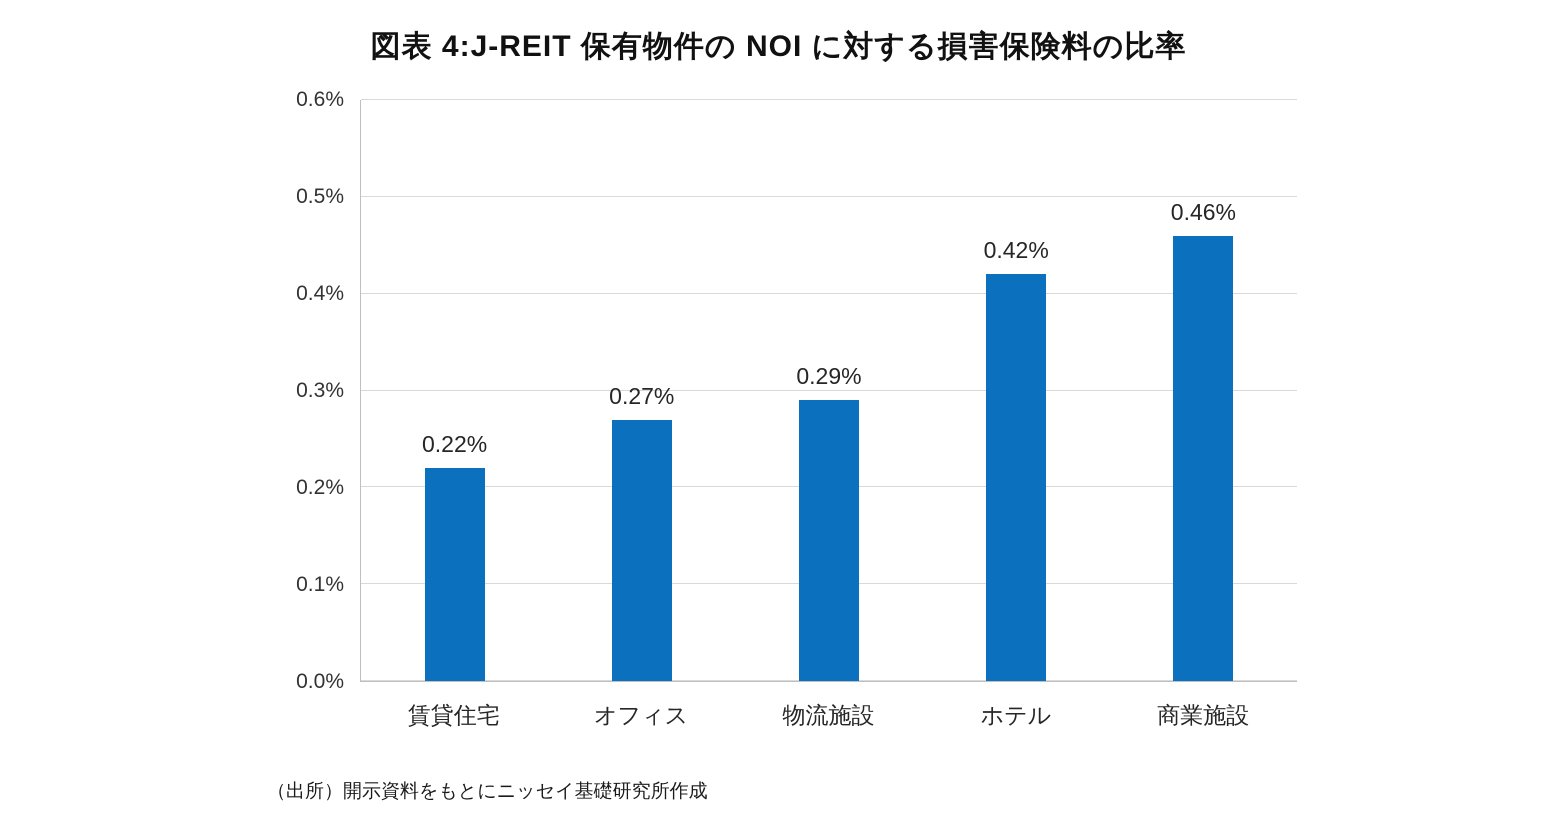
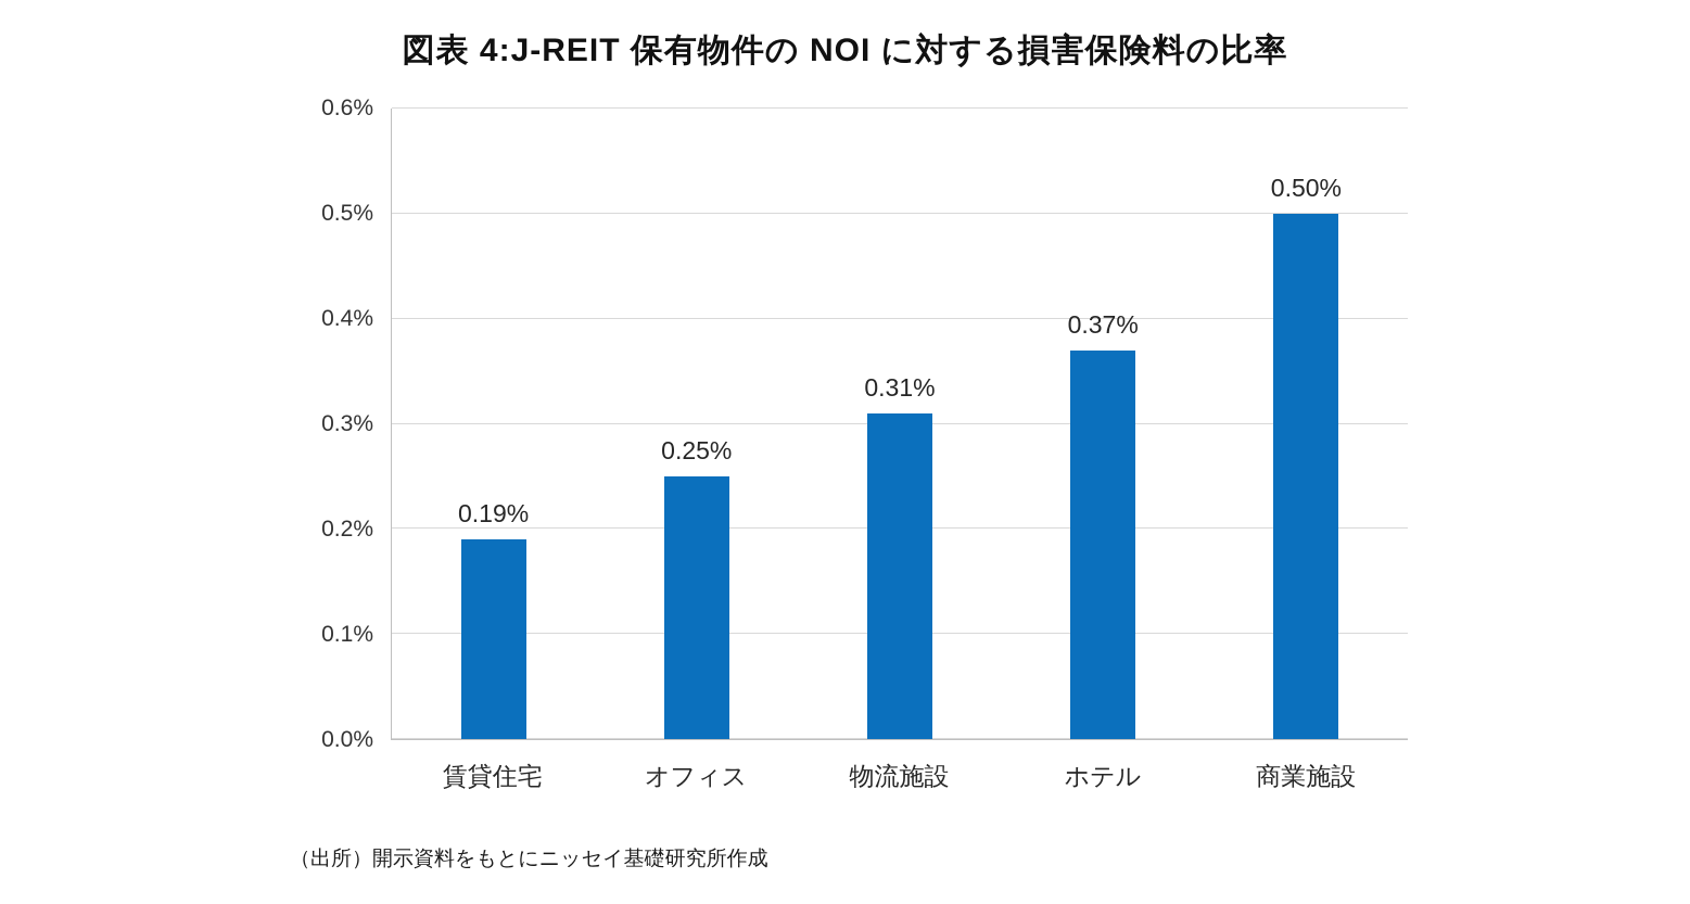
賃貸住宅: 0.22% -> 0.19%
オフィス: 0.27% -> 0.25%
物流施設: 0.29% -> 0.31%
ホテル: 0.42% -> 0.37%
商業施設: 0.46% -> 0.50%
